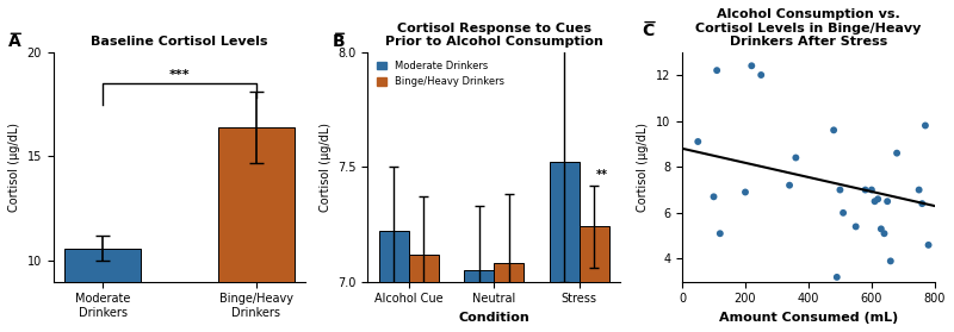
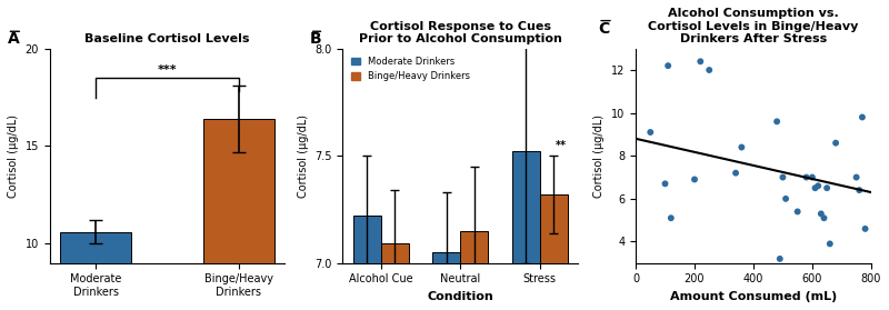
Cortisol Response to Cues Prior to Alcohol Consumption/Binge/Heavy Drinkers/Alcohol Cue: 7.12 -> 7.09
Cortisol Response to Cues Prior to Alcohol Consumption/Binge/Heavy Drinkers/Neutral: 7.08 -> 7.15
Cortisol Response to Cues Prior to Alcohol Consumption/Binge/Heavy Drinkers/Stress: 7.24 -> 7.32
